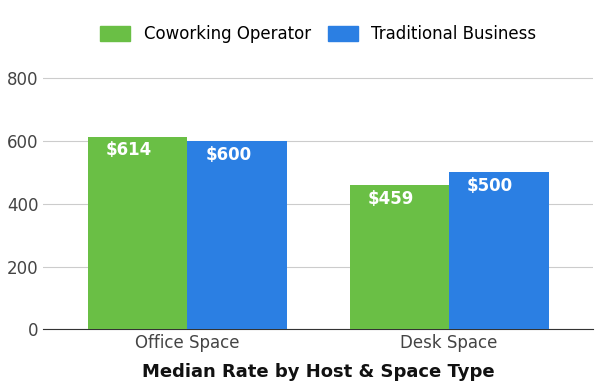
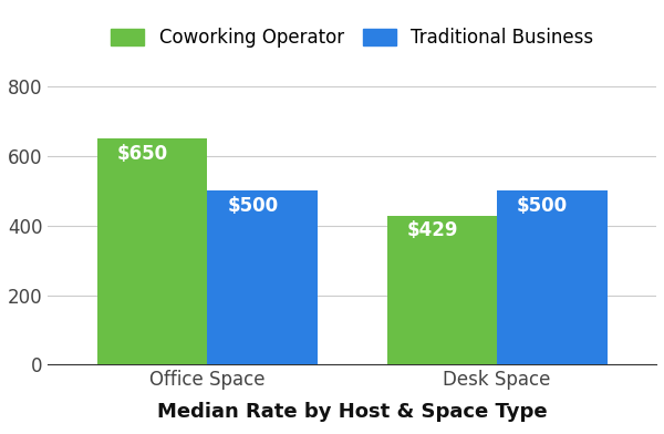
Coworking Operator/Office Space: $614 -> $650
Traditional Business/Office Space: $600 -> $500
Coworking Operator/Desk Space: $459 -> $429
